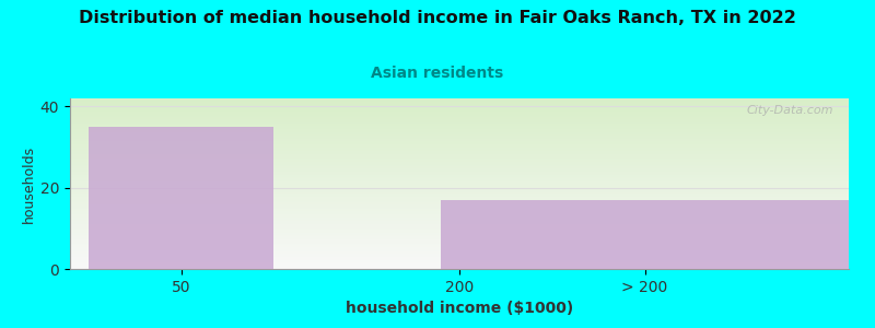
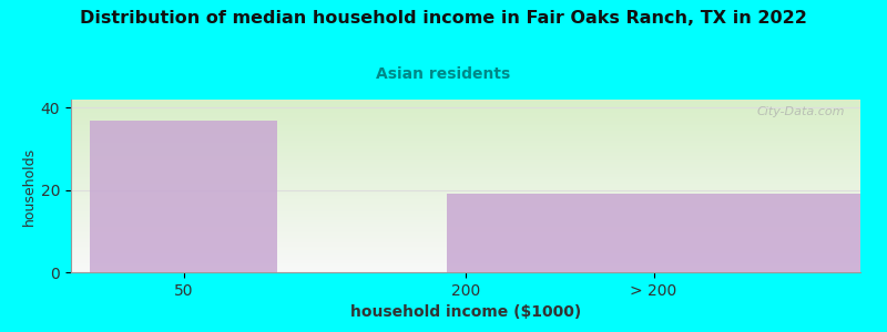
50: 35 -> 37
> 200: 17 -> 19
